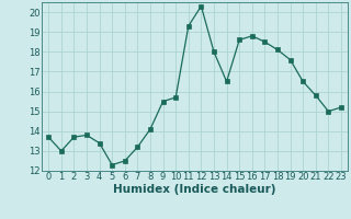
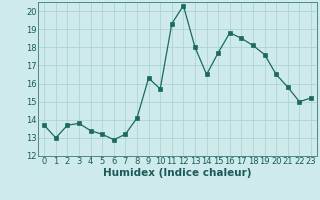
5: 12.3 -> 13.2
6: 12.5 -> 12.9
9: 15.5 -> 16.3
15: 18.6 -> 17.7
